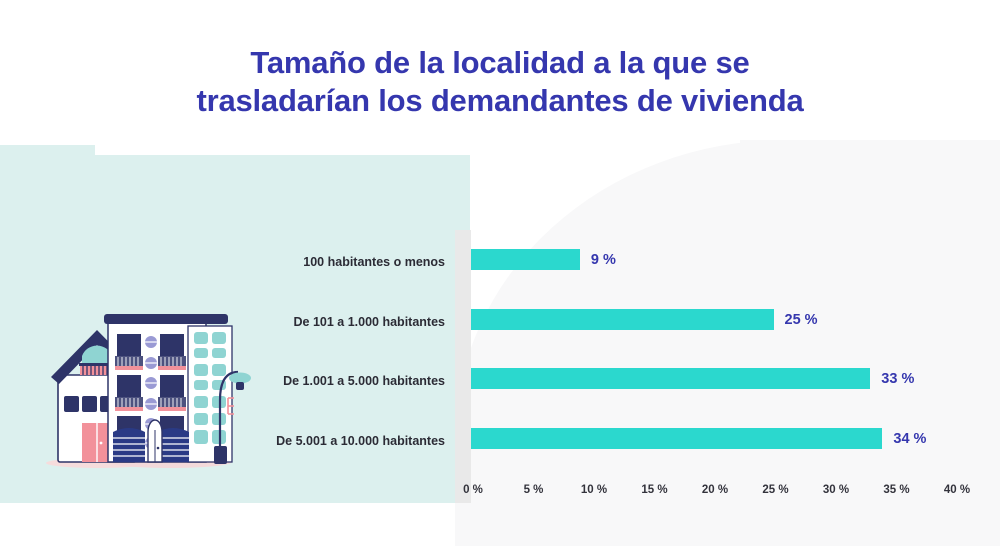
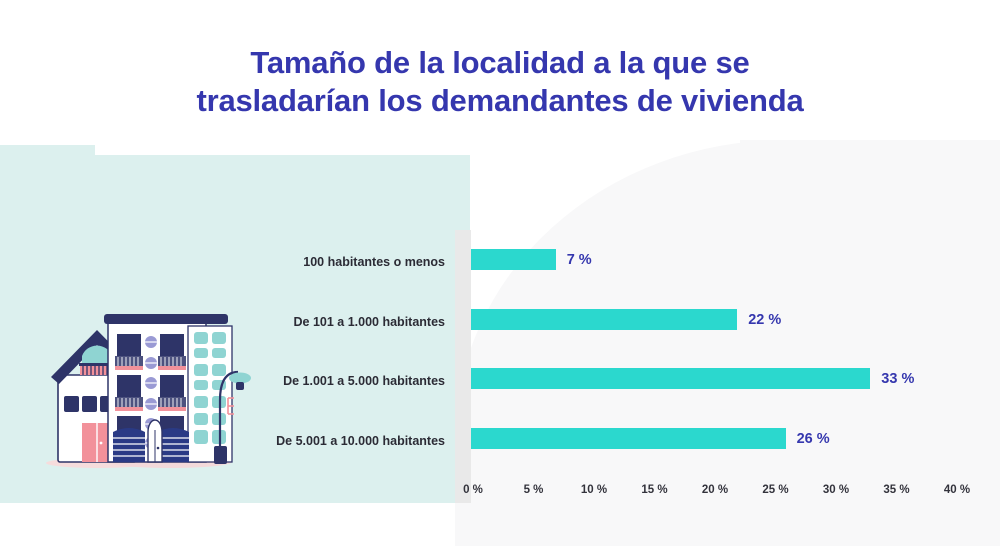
100 habitantes o menos: 9 -> 7
De 101 a 1.000 habitantes: 25 -> 22
De 5.001 a 10.000 habitantes: 34 -> 26
